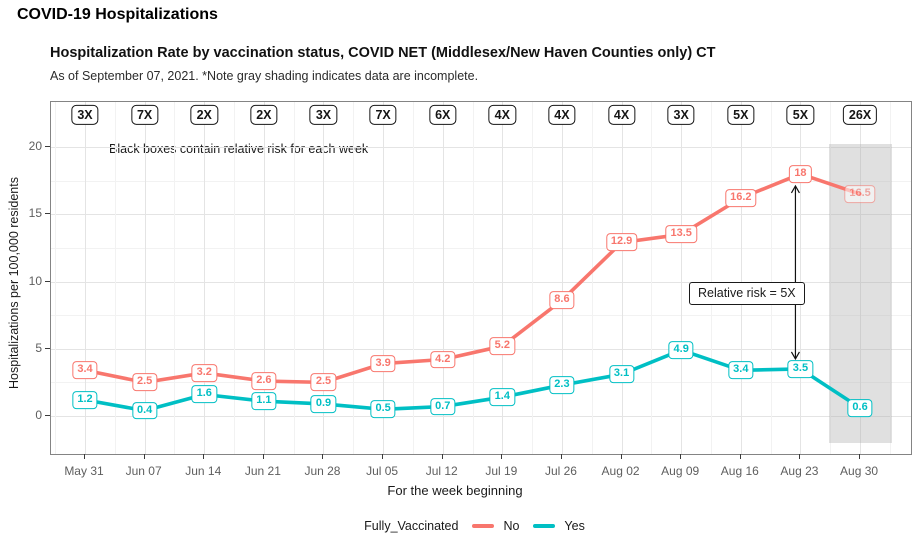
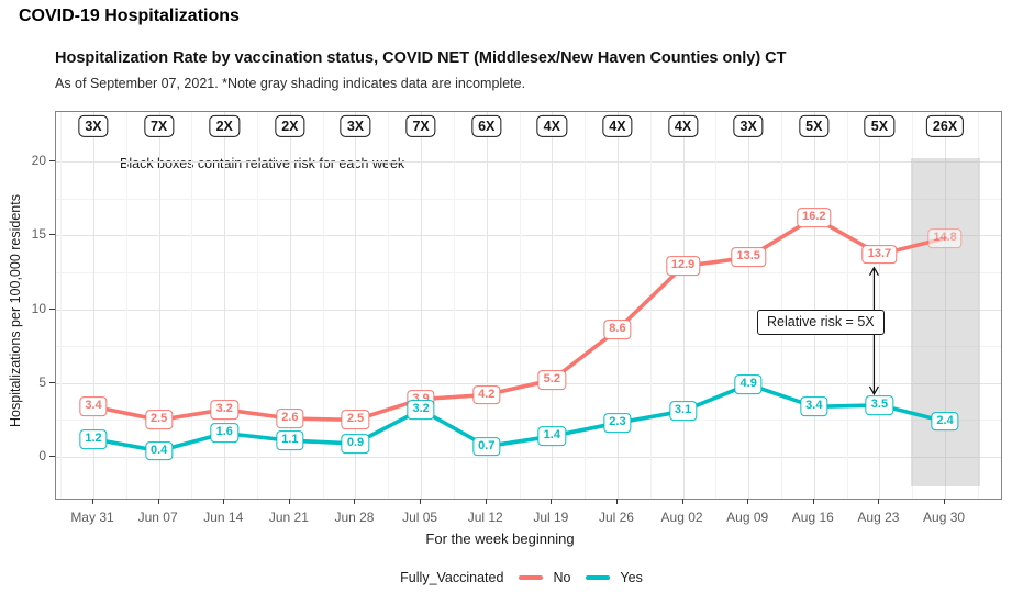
Yes/Jul 05: 0.5 -> 3.2
No/Aug 23: 18 -> 13.7
No/Aug 30: 16.5 -> 14.8
Yes/Aug 30: 0.6 -> 2.4
